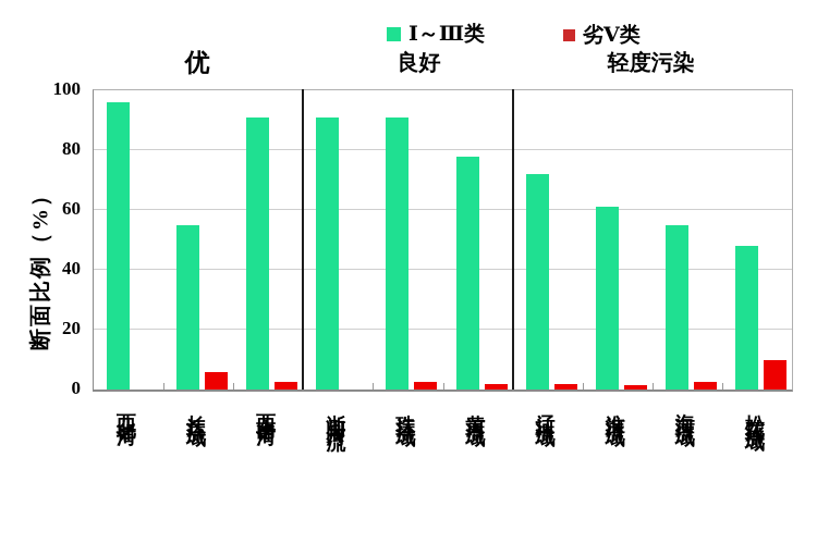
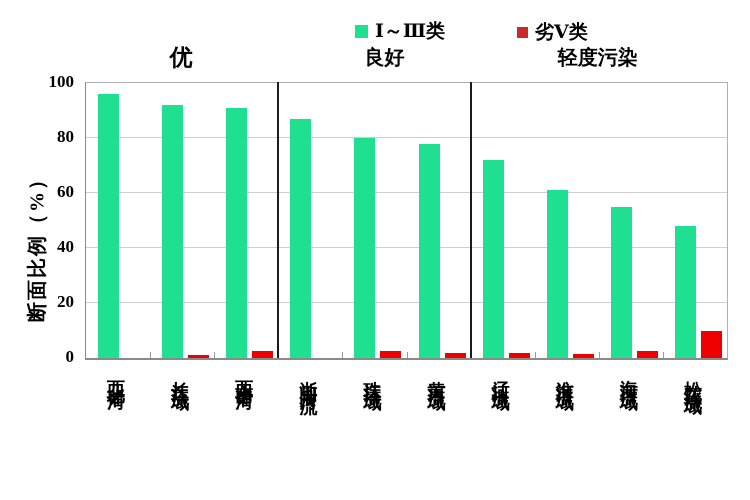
Ⅰ～Ⅲ类/长江流域: 55 -> 92
劣Ⅴ类/长江流域: 6 -> 1
Ⅰ～Ⅲ类/浙闽片河流: 91 -> 87
Ⅰ～Ⅲ类/珠江流域: 91 -> 80
